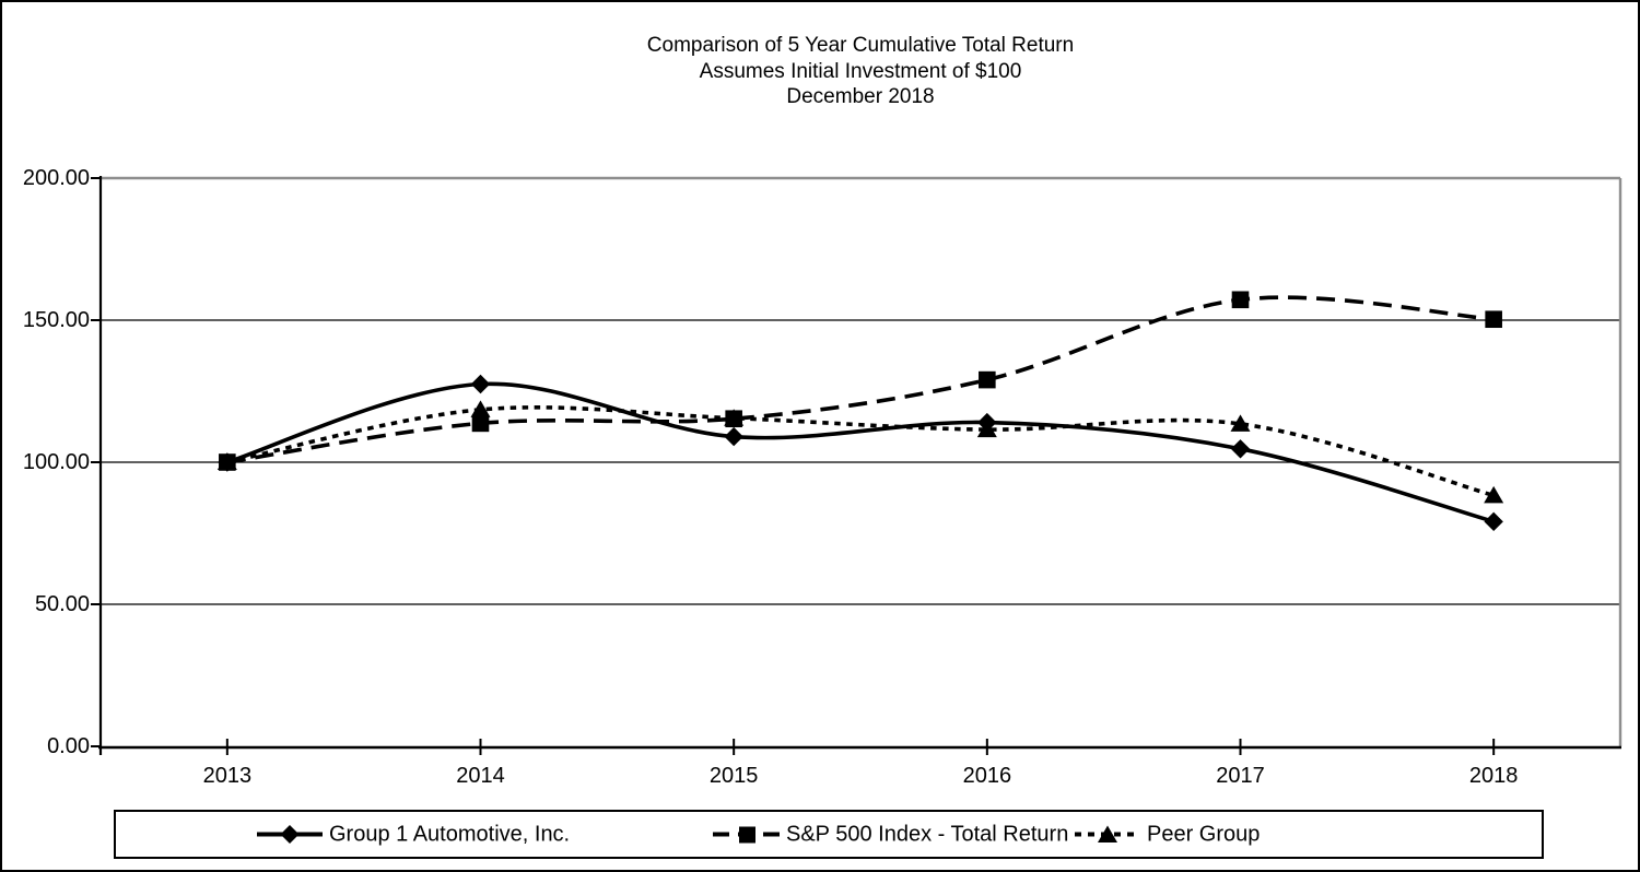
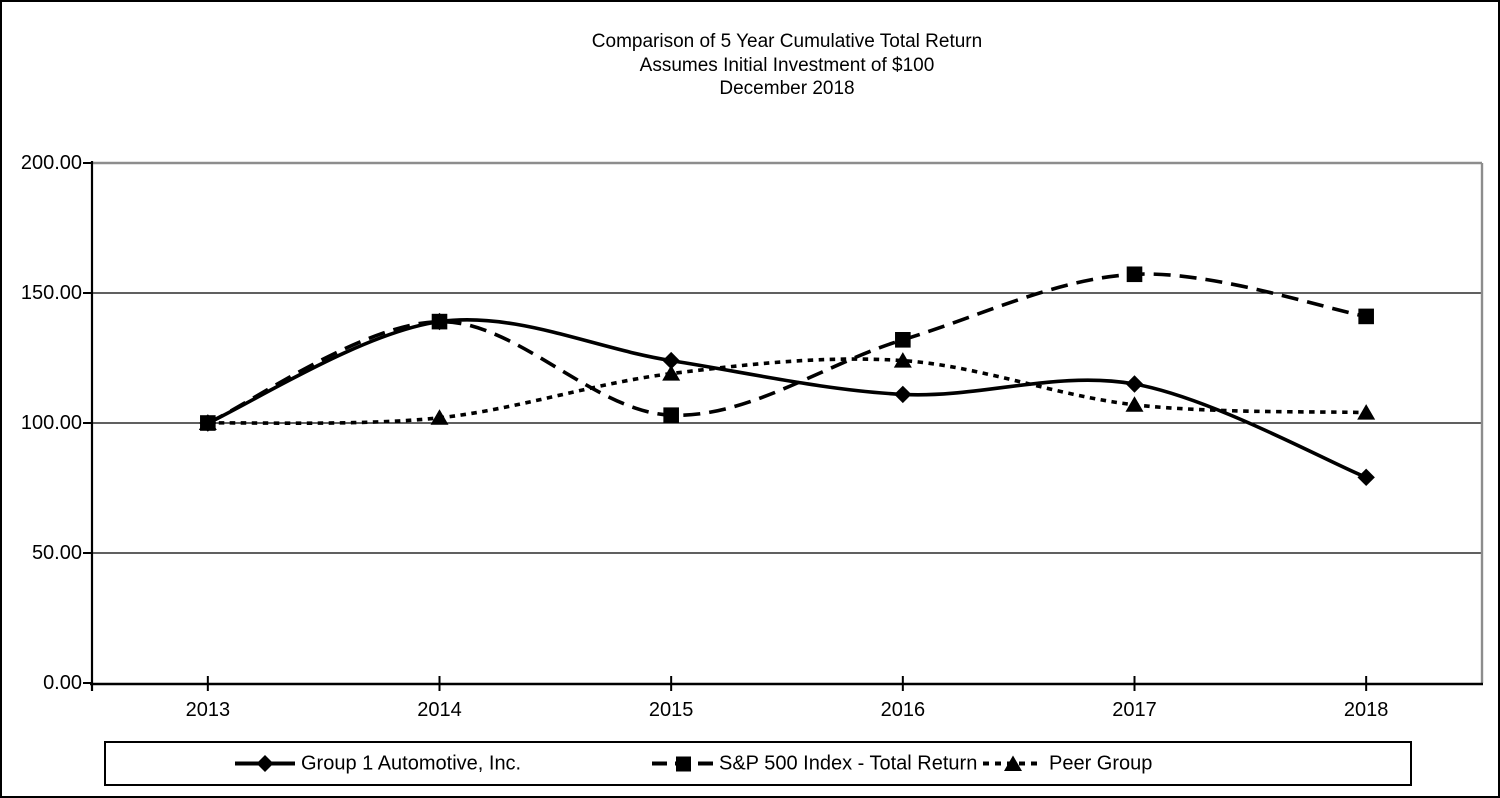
Group 1 Automotive, Inc./2014: 128 -> 139
S&P 500 Index - Total Return/2014: 114 -> 139
Peer Group/2014: 118 -> 102
Group 1 Automotive, Inc./2015: 109 -> 124
S&P 500 Index - Total Return/2015: 115 -> 103
Peer Group/2015: 116 -> 119
Group 1 Automotive, Inc./2016: 114 -> 111
S&P 500 Index - Total Return/2016: 129 -> 132
Peer Group/2016: 112 -> 124
Group 1 Automotive, Inc./2017: 105 -> 115
Peer Group/2017: 114 -> 107
S&P 500 Index - Total Return/2018: 150 -> 141
Peer Group/2018: 88 -> 104
